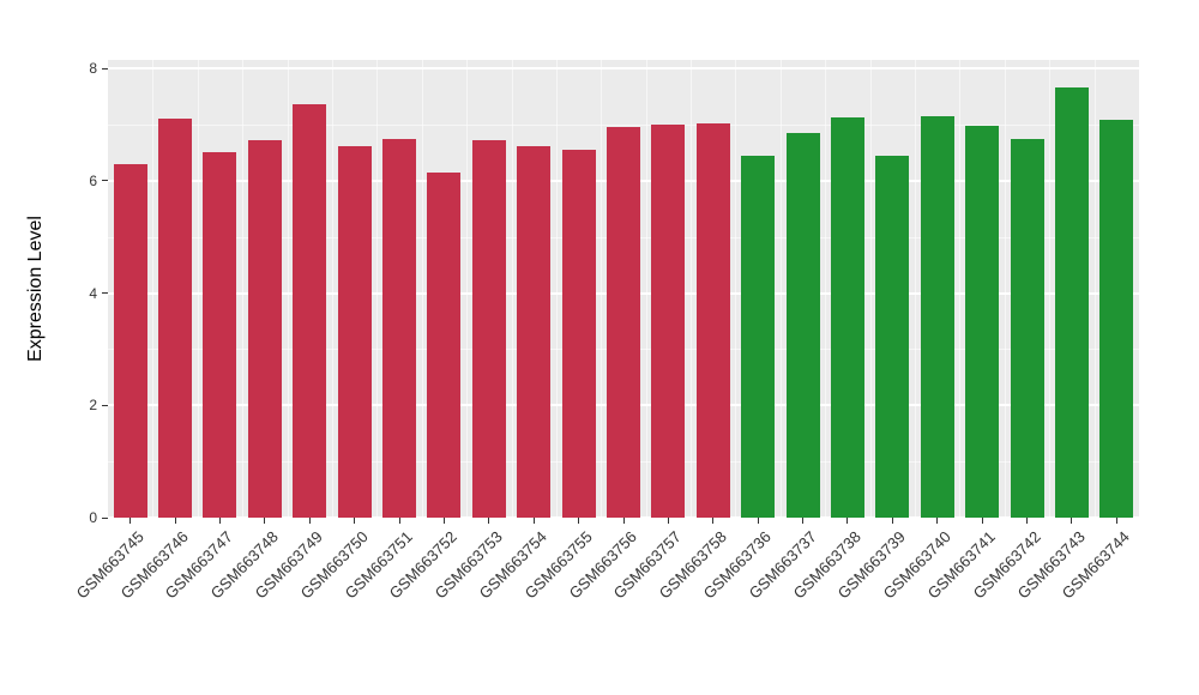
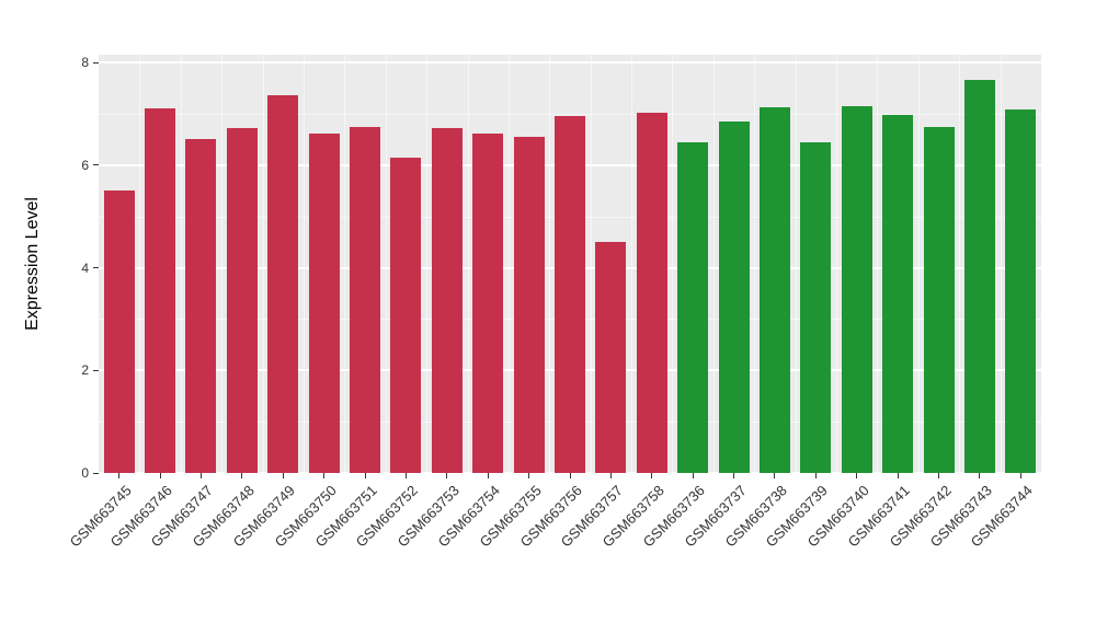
GSM663745: 6.3 -> 5.5
GSM663757: 7.0 -> 4.5
